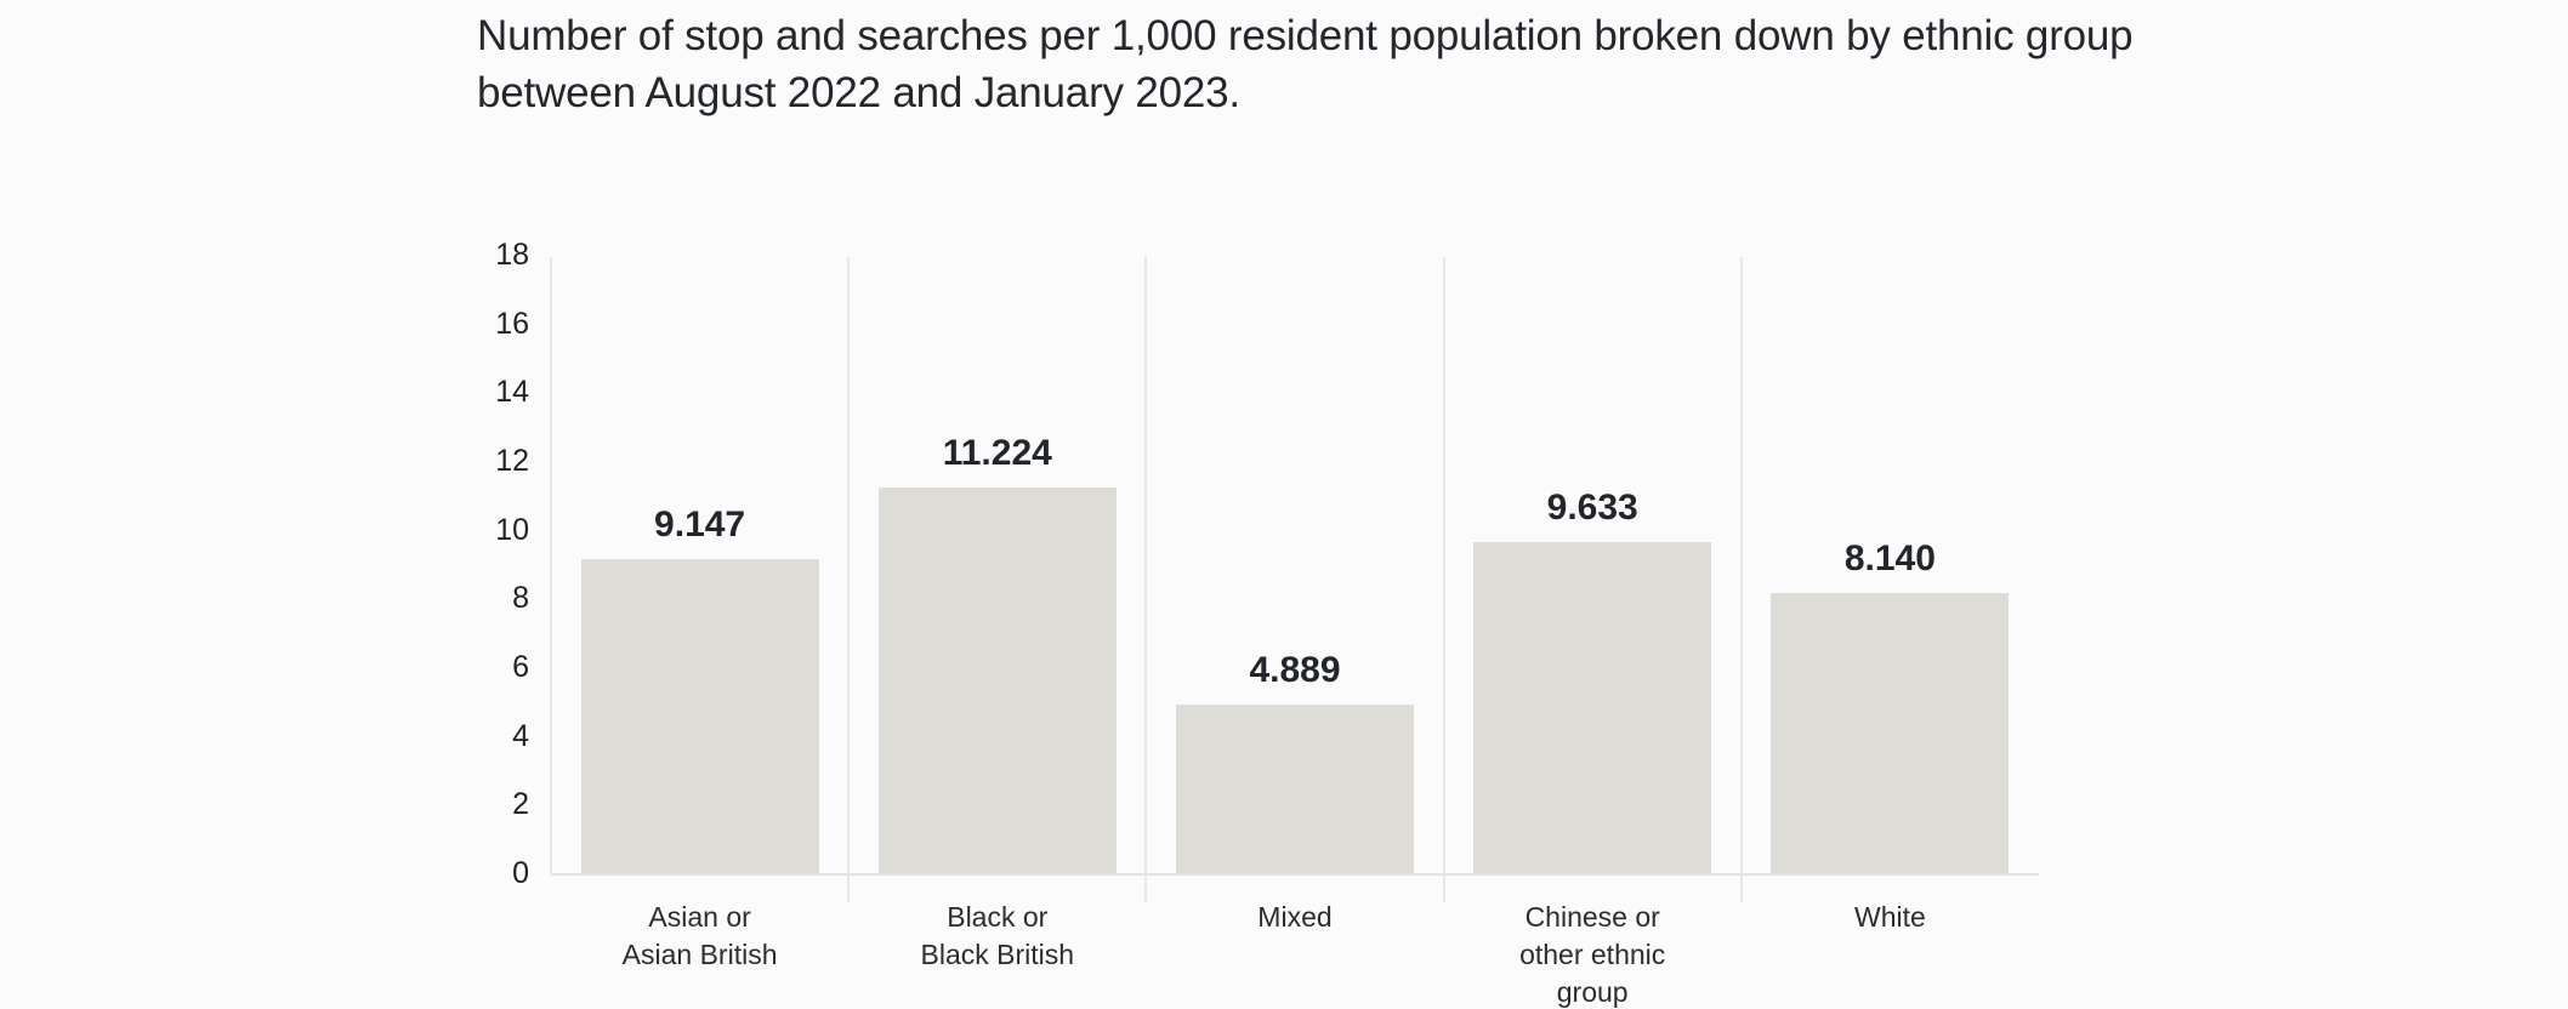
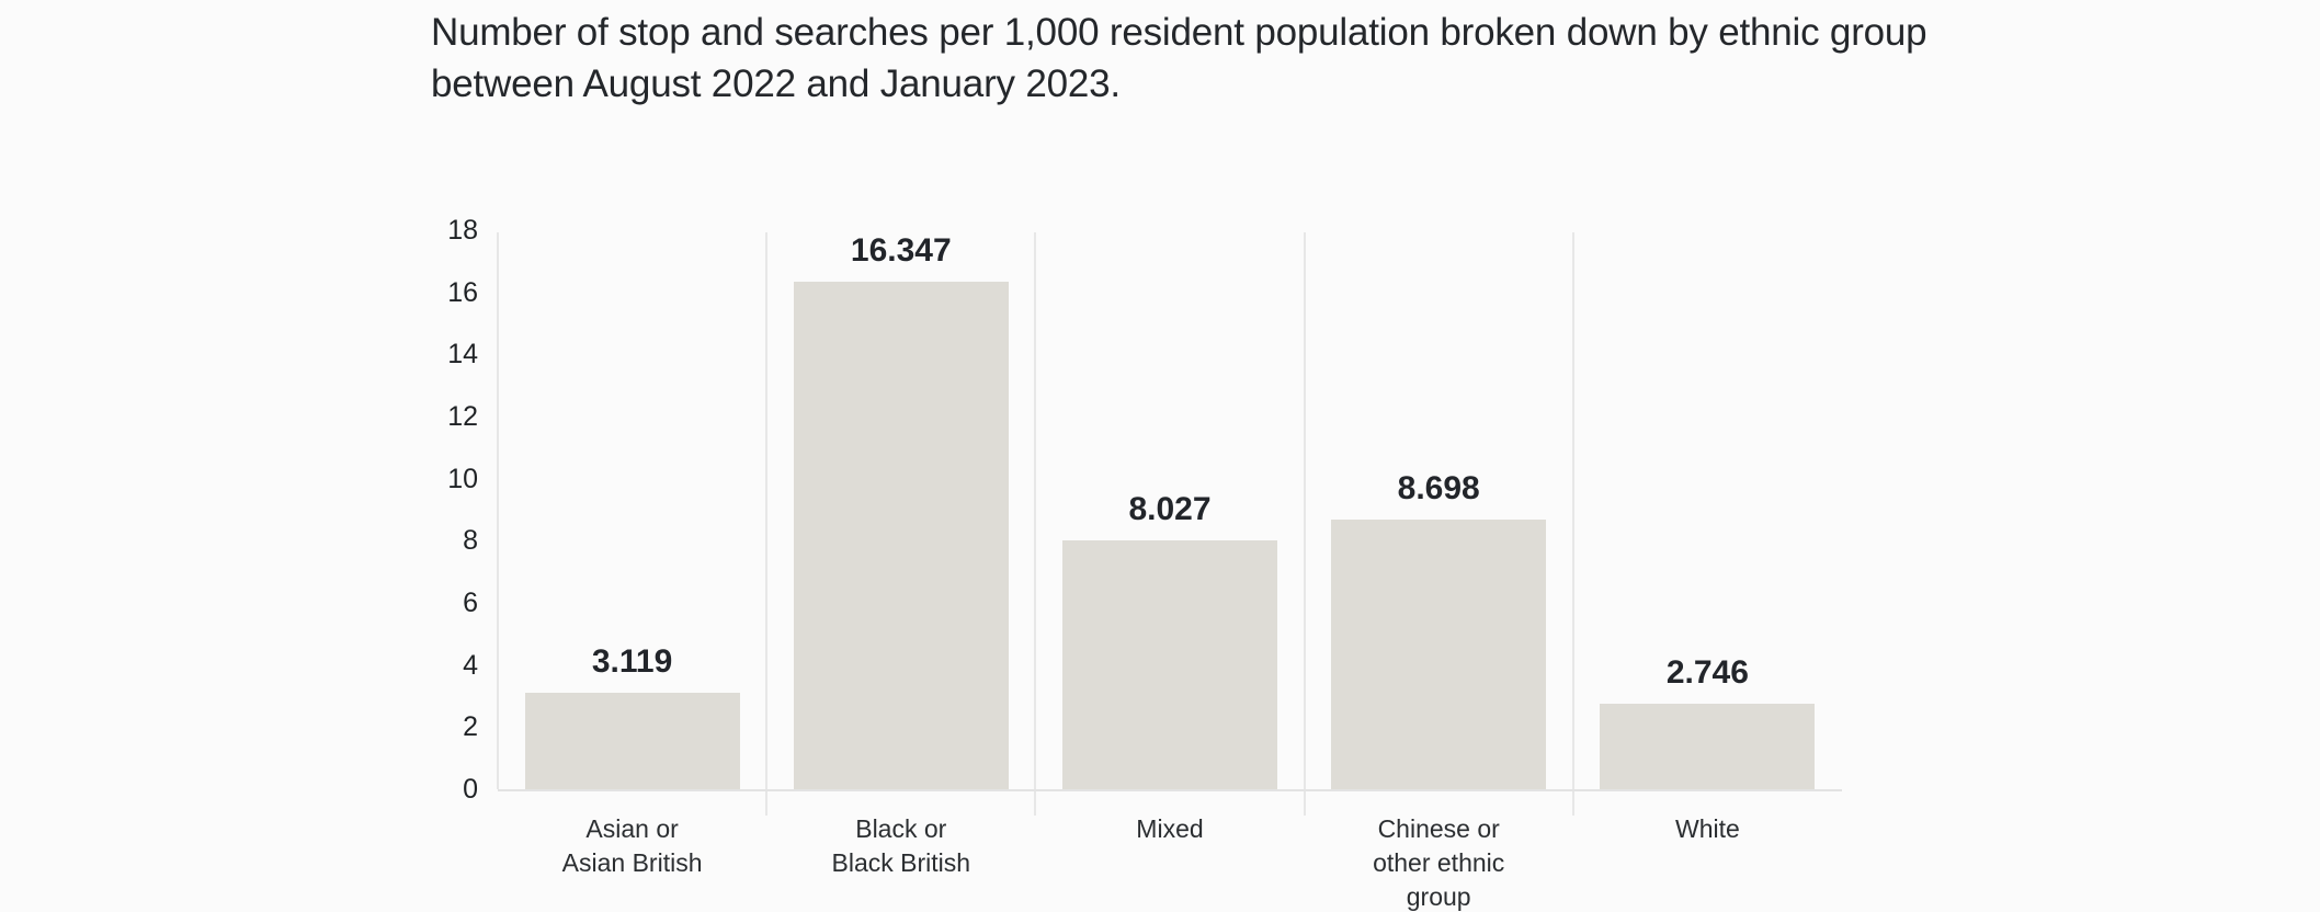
Asian or Asian British: 9.147 -> 3.119
Black or Black British: 11.224 -> 16.347
Mixed: 4.889 -> 8.027
Chinese or other ethnic group: 9.633 -> 8.698
White: 8.140 -> 2.746
